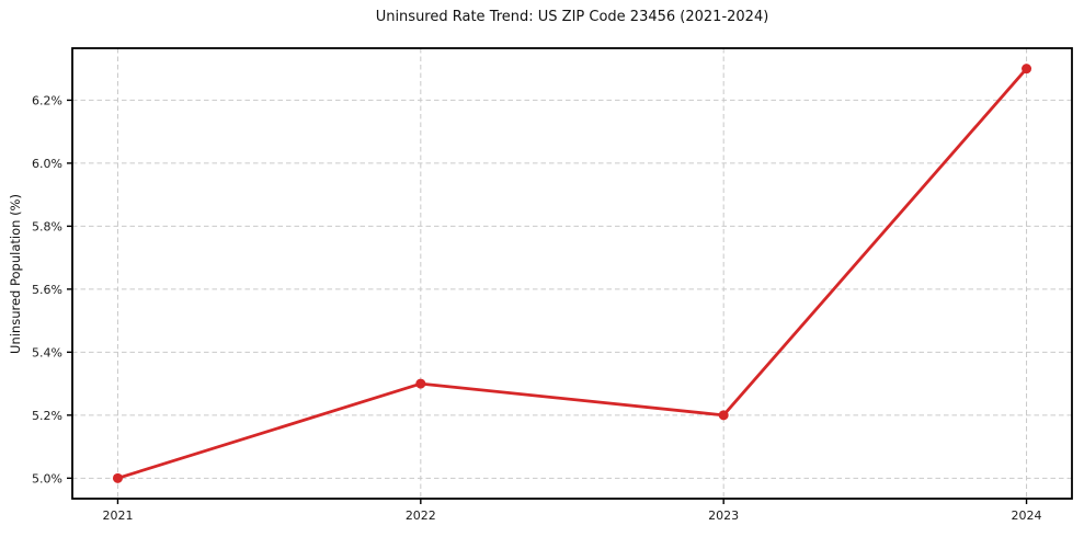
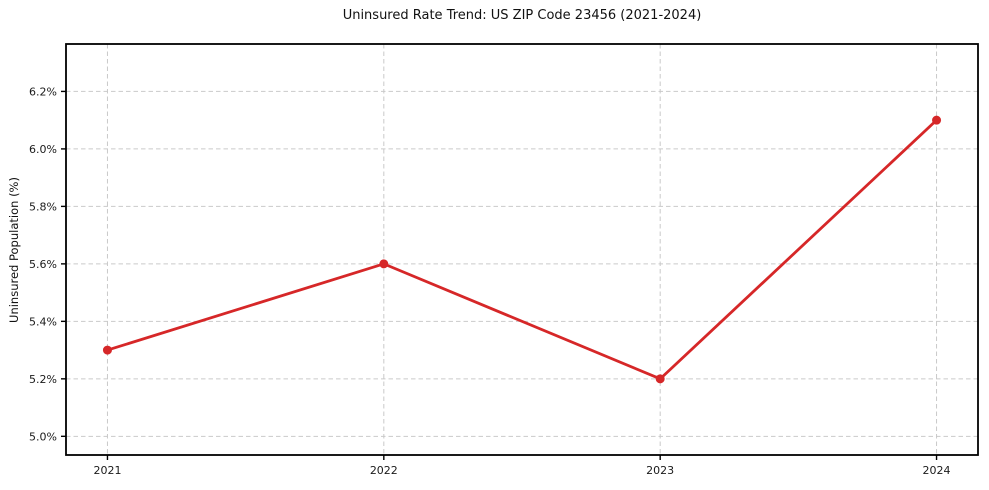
2021: 5.0% -> 5.3%
2022: 5.3% -> 5.6%
2024: 6.3% -> 6.1%
